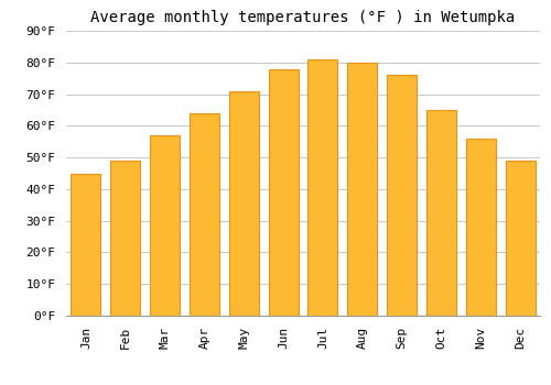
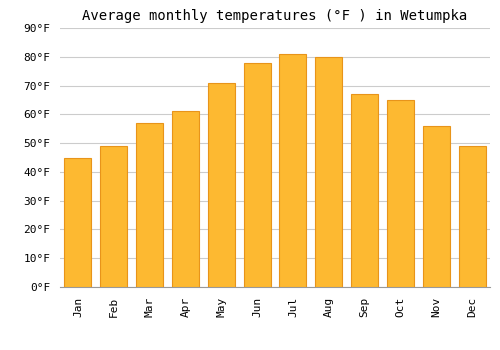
Apr: 64°F -> 61°F
Sep: 76°F -> 67°F
